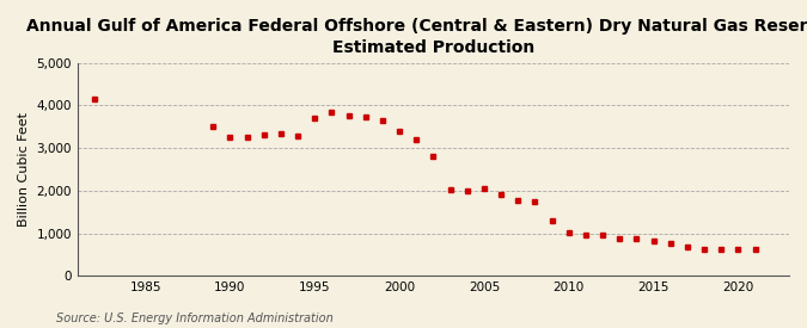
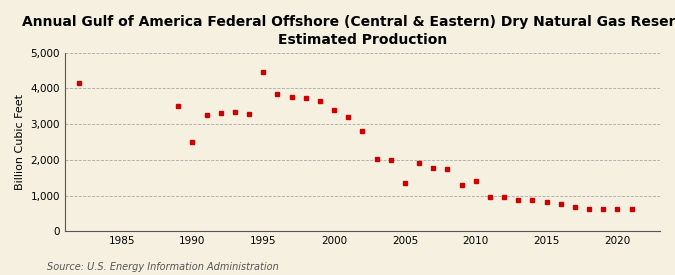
1990: 3,260 -> 2,500
1995: 3,700 -> 4,450
2005: 2,060 -> 1,350
2010: 1,010 -> 1,400
